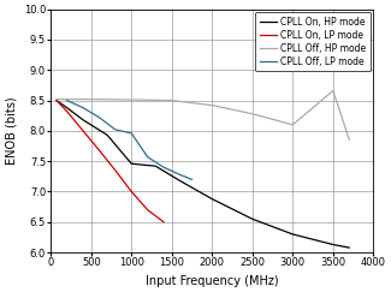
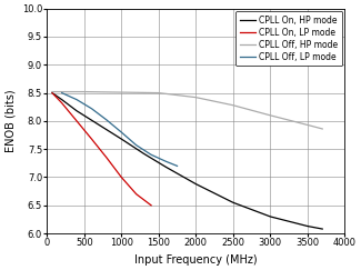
CPLL On, HP mode/1000: 7.46 -> 7.68
CPLL Off, LP mode/1000: 7.96 -> 7.80
CPLL Off, HP mode/3500: 8.66 -> 7.93
